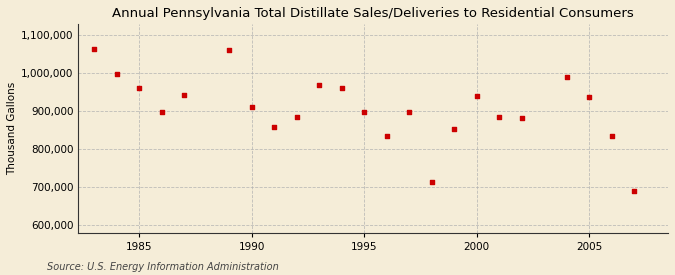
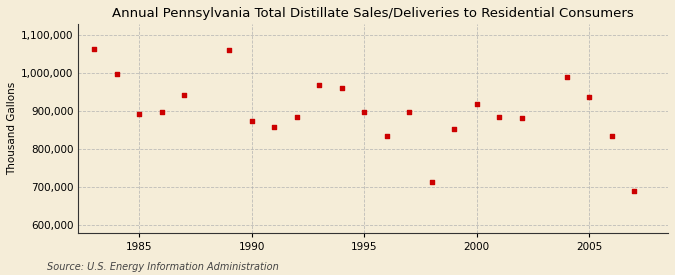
1985: 960,000 -> 893,000
1990: 910,000 -> 875,000
2000: 940,000 -> 920,000
